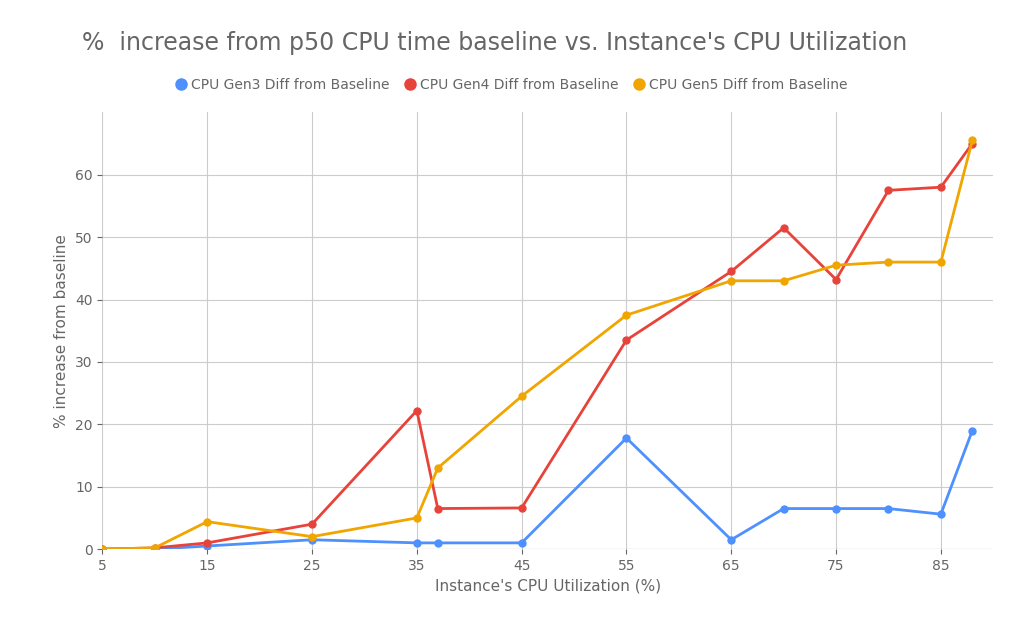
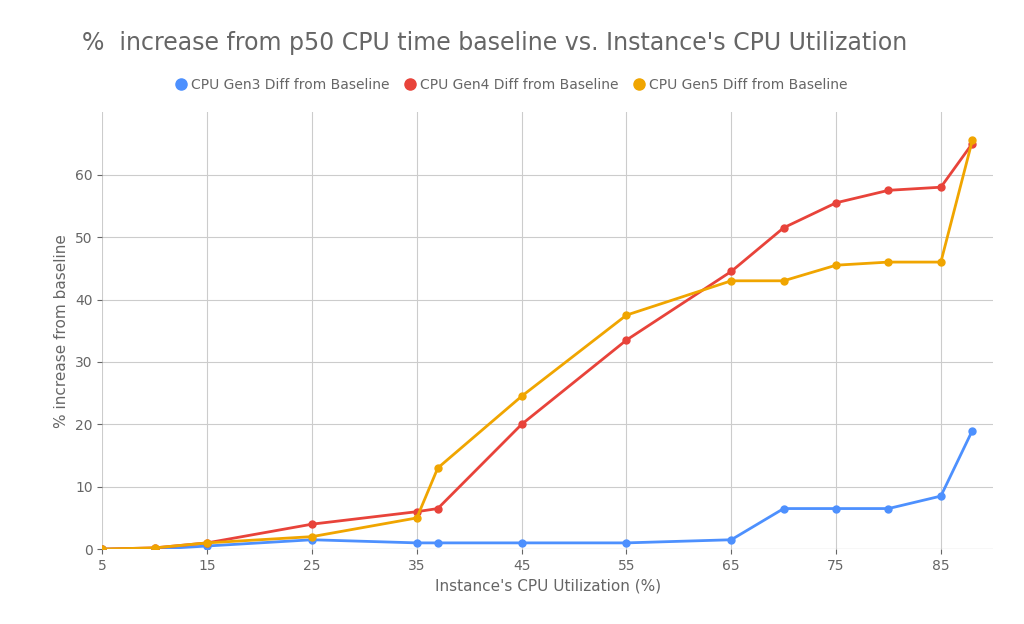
CPU Gen5 Diff from Baseline/15: 4.4 -> 1.0
CPU Gen4 Diff from Baseline/35: 22.2 -> 6.0
CPU Gen4 Diff from Baseline/45: 6.6 -> 20.0
CPU Gen3 Diff from Baseline/55: 17.8 -> 1.0
CPU Gen4 Diff from Baseline/75: 43.2 -> 55.5
CPU Gen3 Diff from Baseline/85: 5.6 -> 8.5
